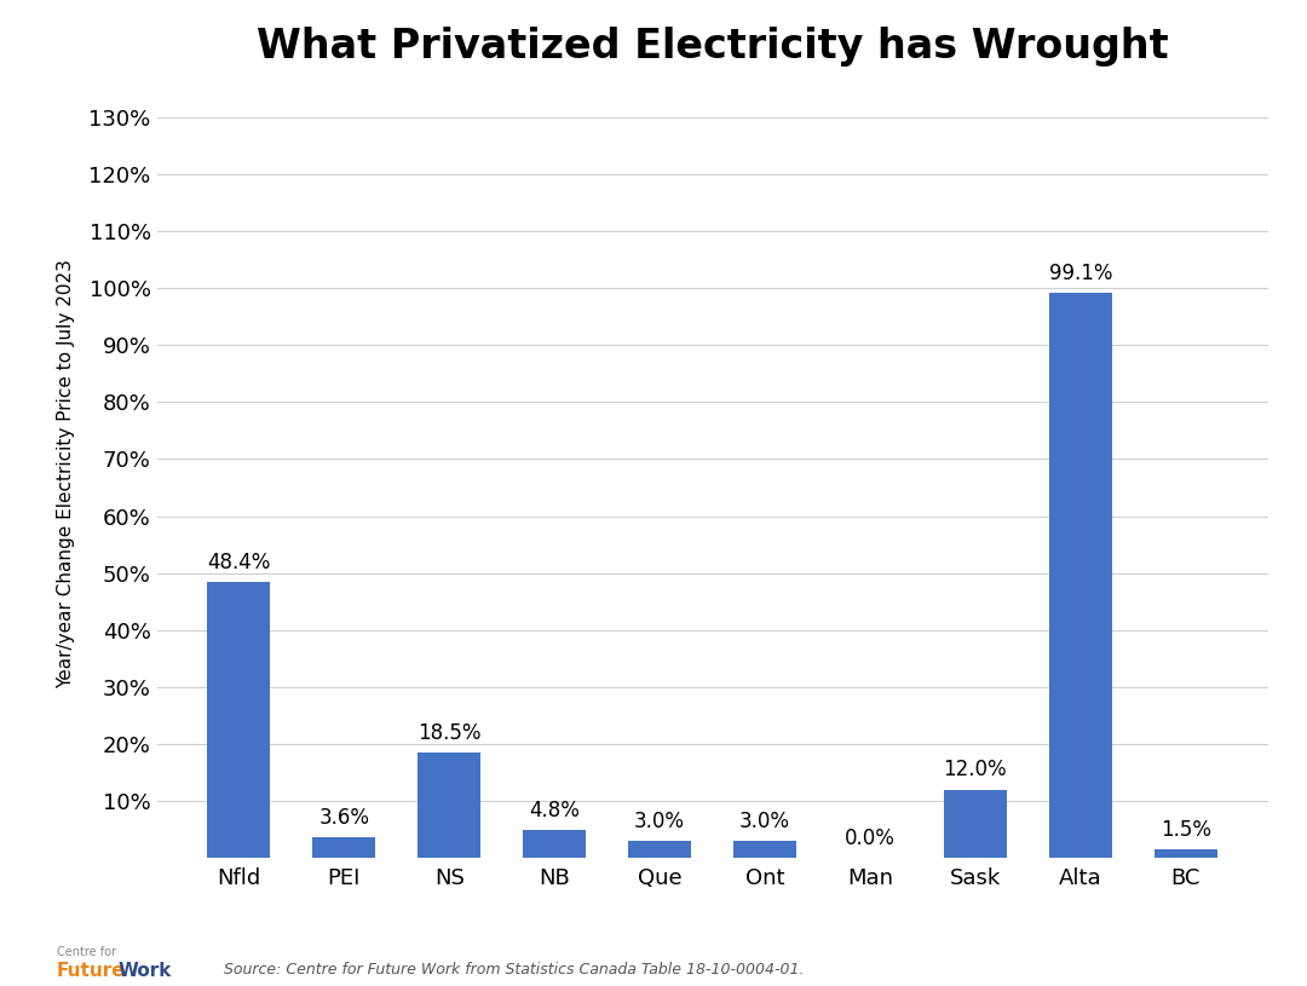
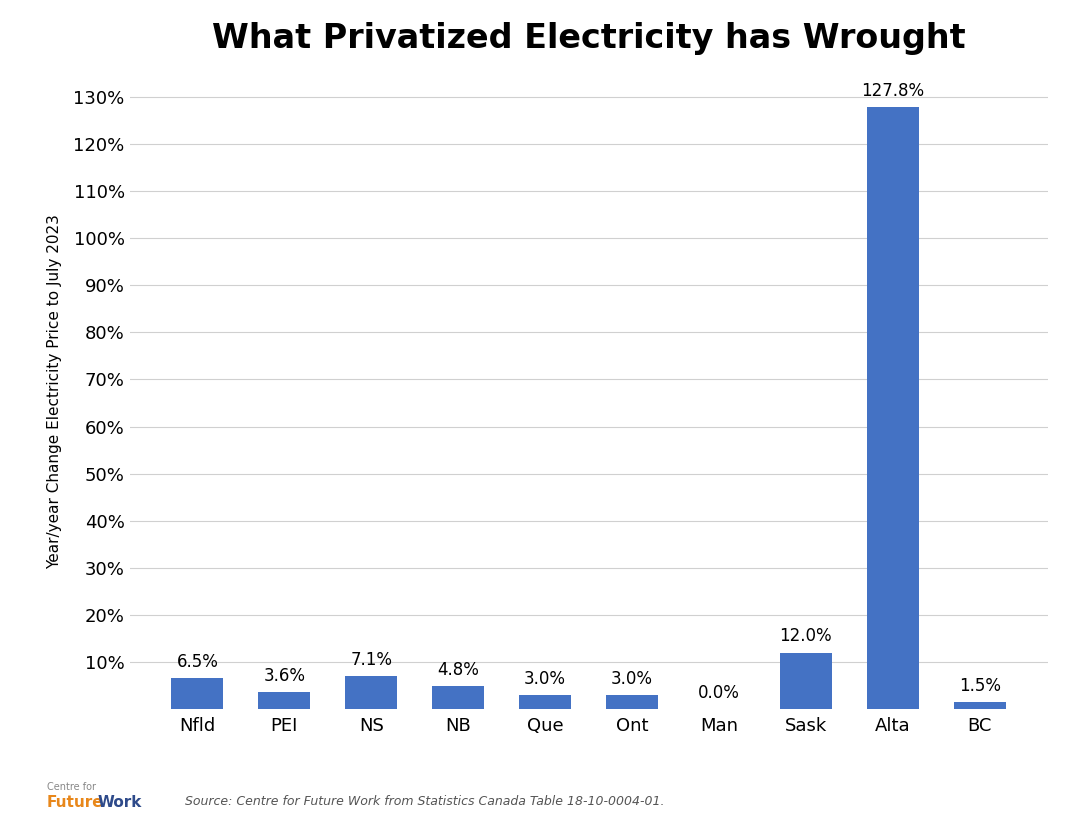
Nfld: 48.4% -> 6.5%
NS: 18.5% -> 7.1%
Alta: 99.1% -> 127.8%
